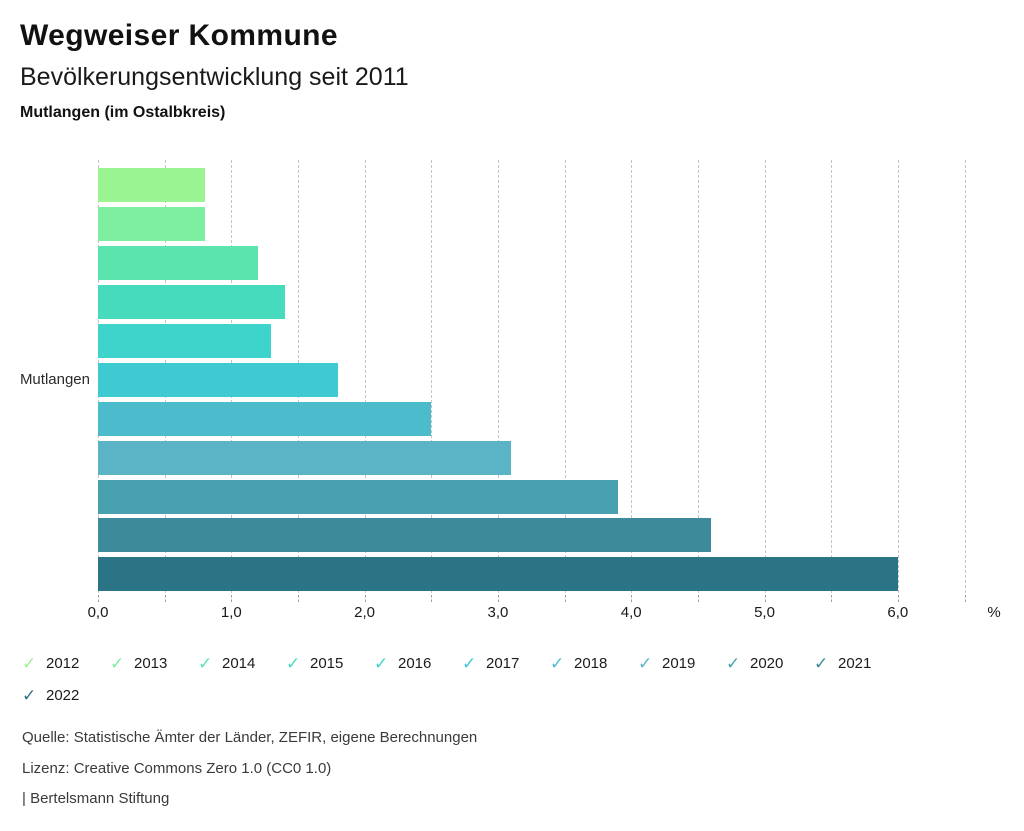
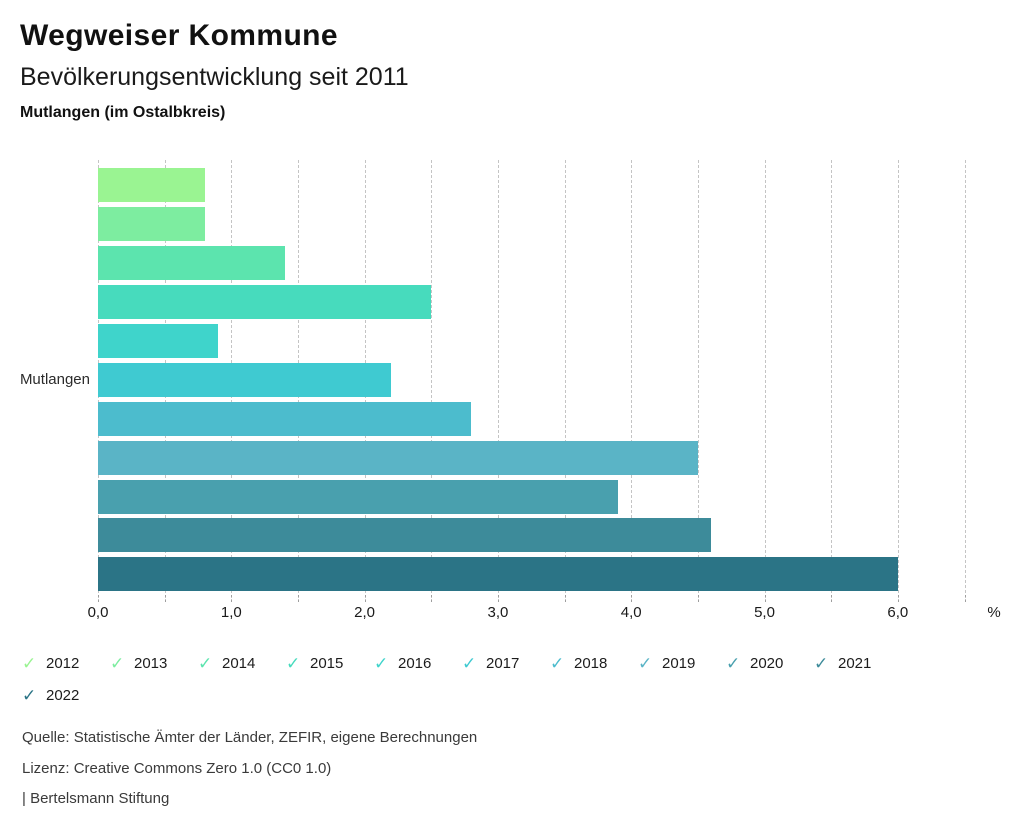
2014: 1,2 -> 1,4
2015: 1,4 -> 2,5
2016: 1,3 -> 0,9
2017: 1,8 -> 2,2
2018: 2,5 -> 2,8
2019: 3,1 -> 4,5
